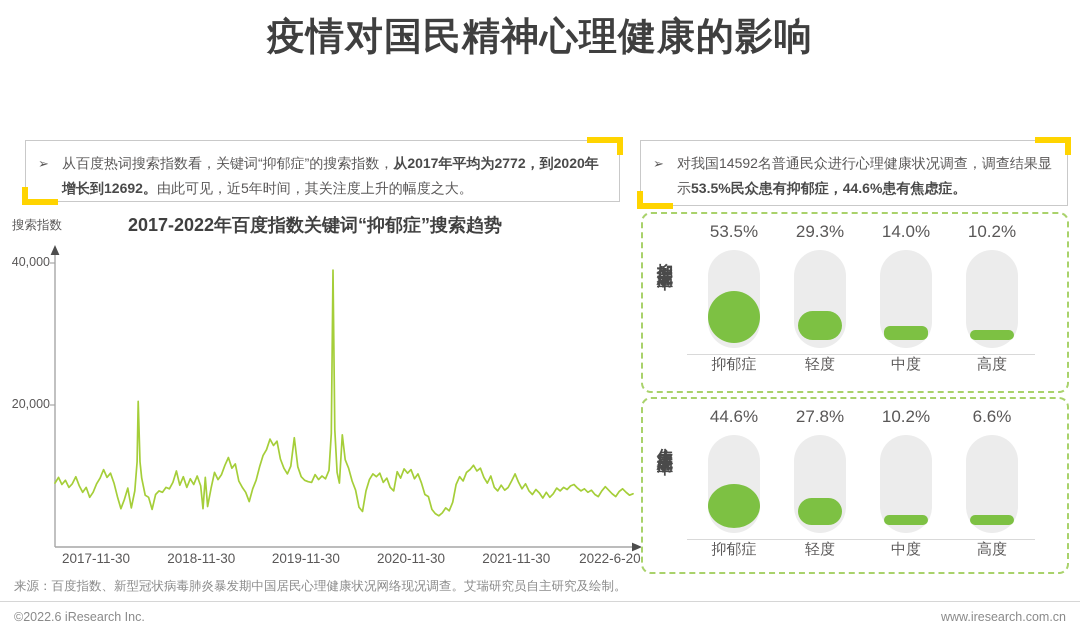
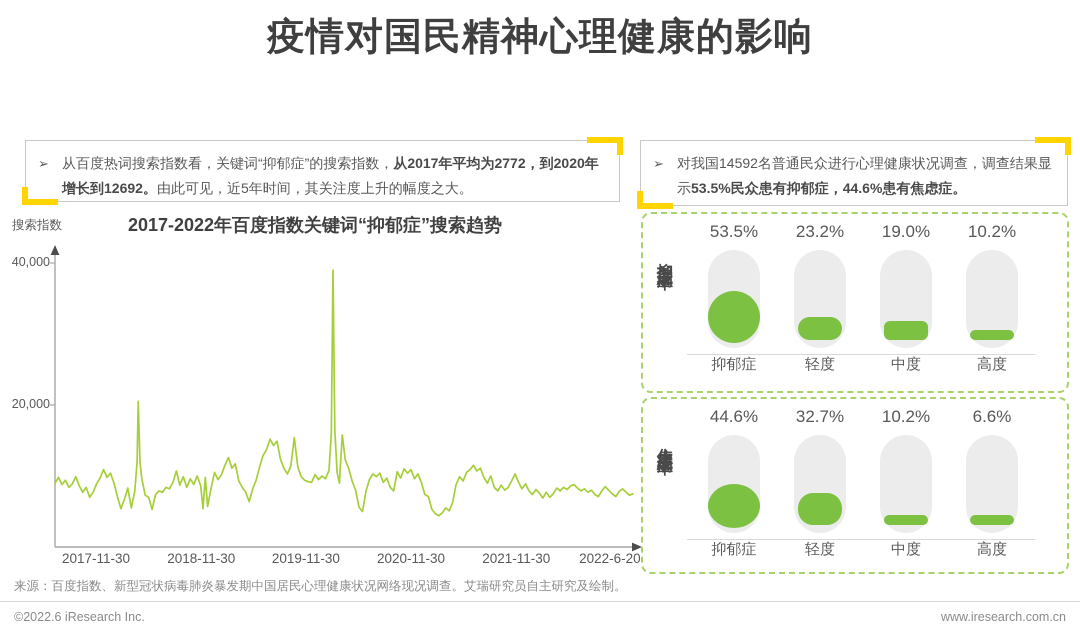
抑郁症患病率/轻度: 29.3% -> 23.2%
抑郁症患病率/中度: 14.0% -> 19.0%
焦虑症患病率/轻度: 27.8% -> 32.7%
